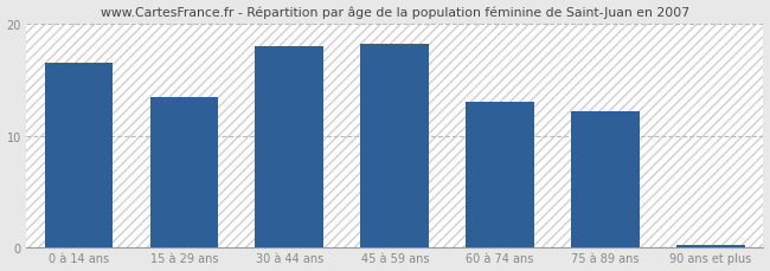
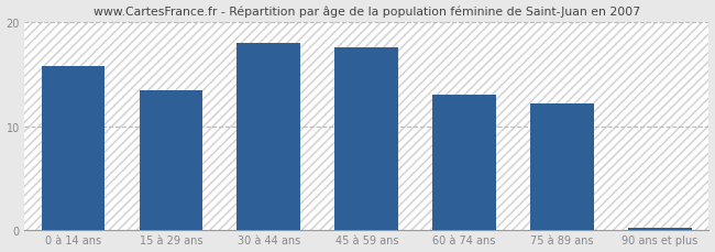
0 à 14 ans: 16.5 -> 15.8
45 à 59 ans: 18.2 -> 17.6
